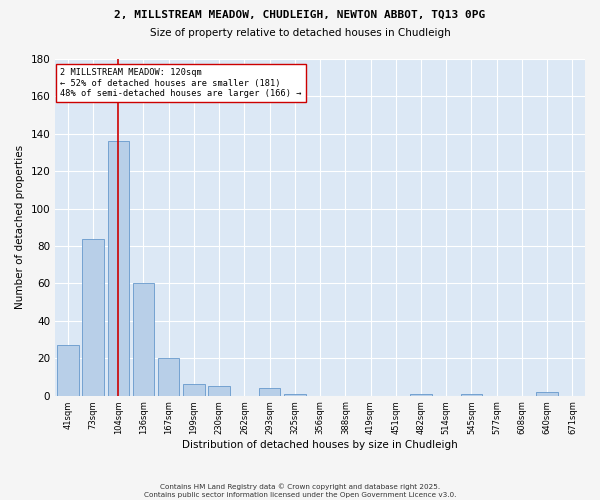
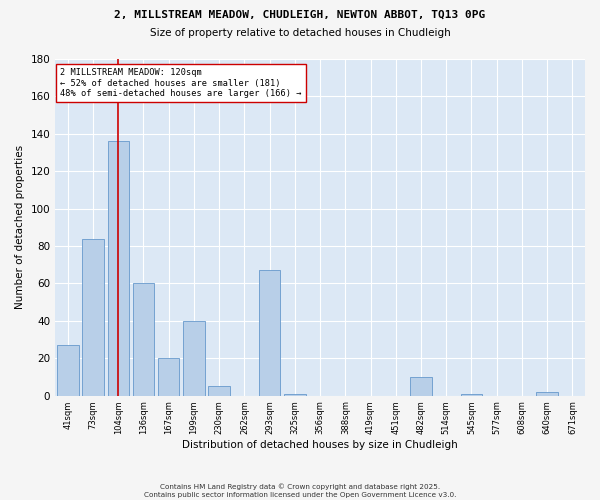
199sqm: 6 -> 40
293sqm: 4 -> 67
482sqm: 1 -> 10
